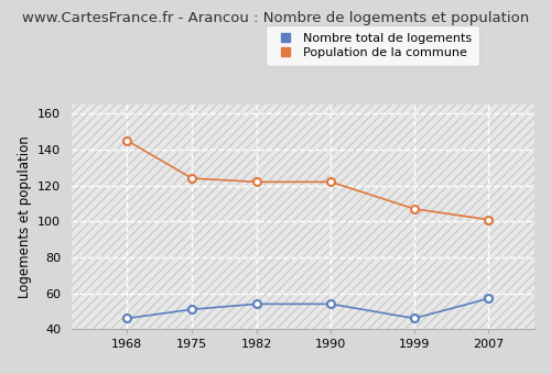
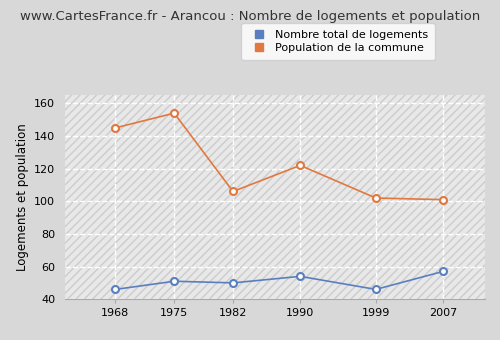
Population de la commune/1975: 124 -> 154
Nombre total de logements/1982: 54 -> 50
Population de la commune/1982: 122 -> 106
Population de la commune/1999: 107 -> 102
